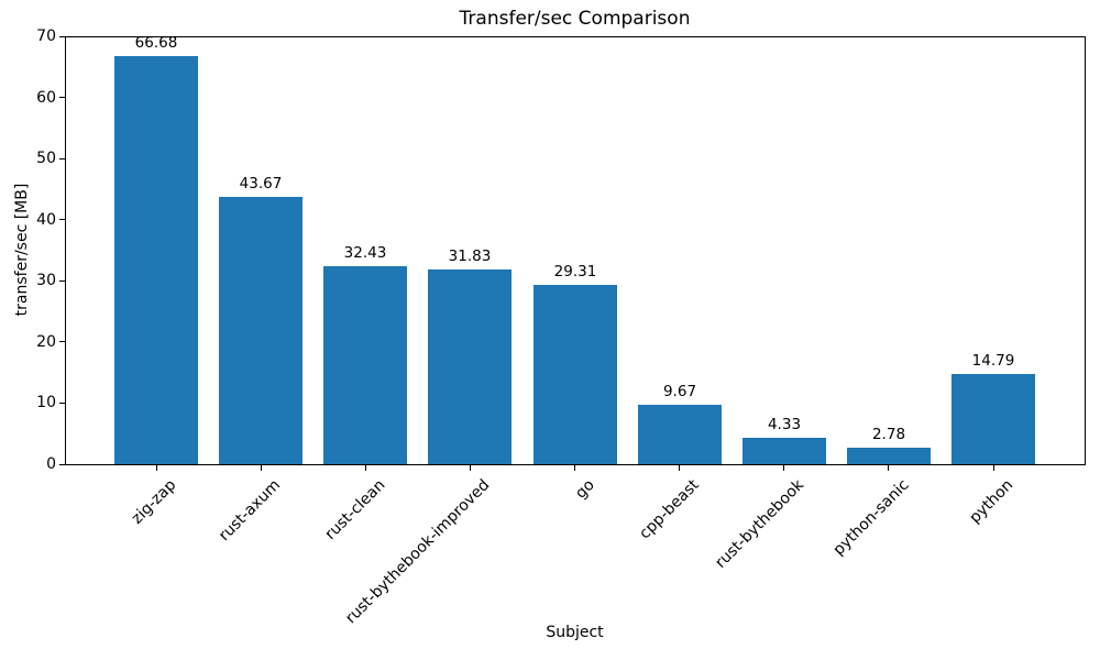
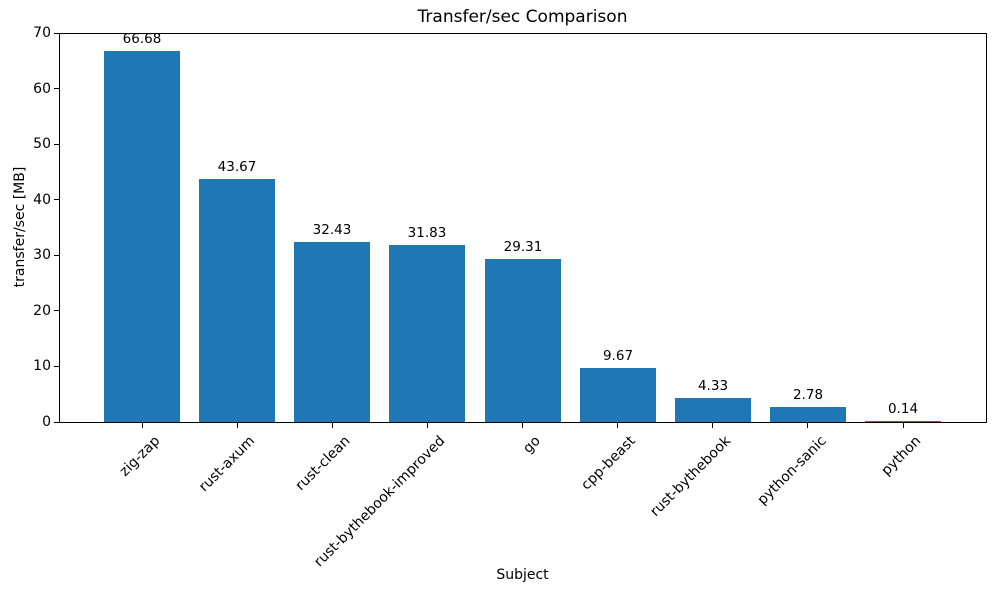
python: 14.79 -> 0.14
